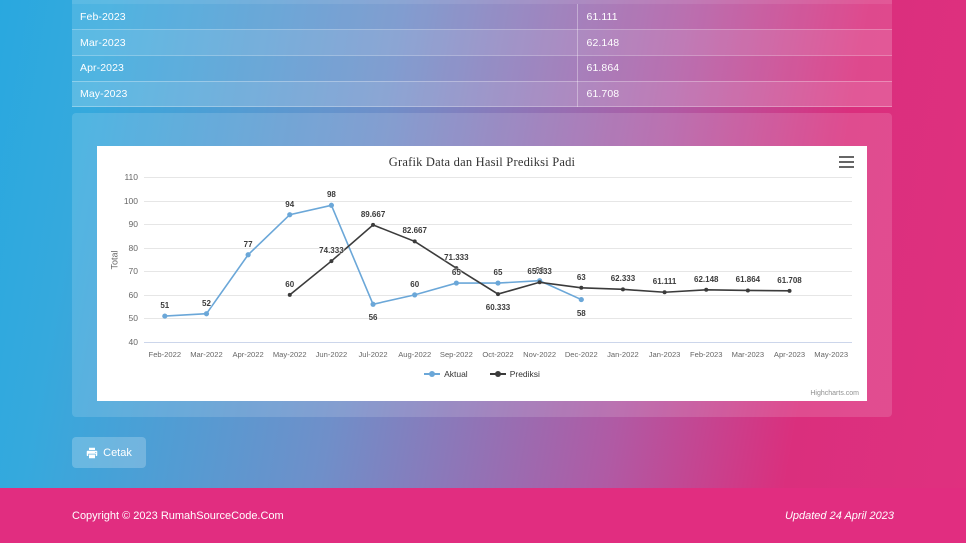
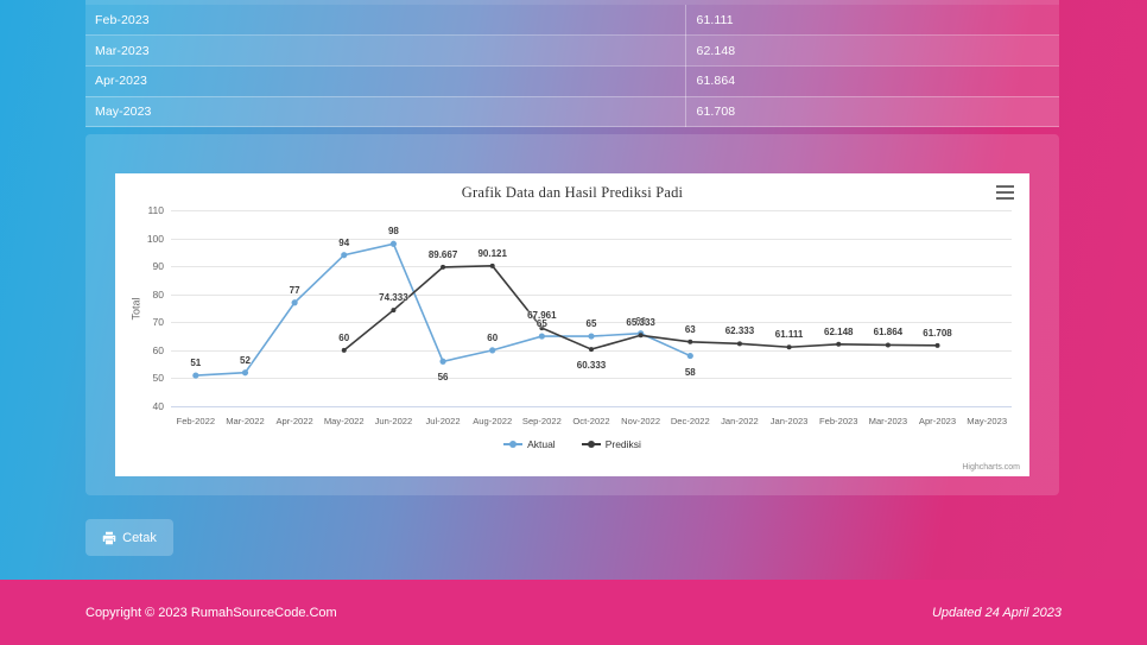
Prediksi/Aug-2022: 82.667 -> 90.121
Prediksi/Sep-2022: 71.333 -> 67.961
